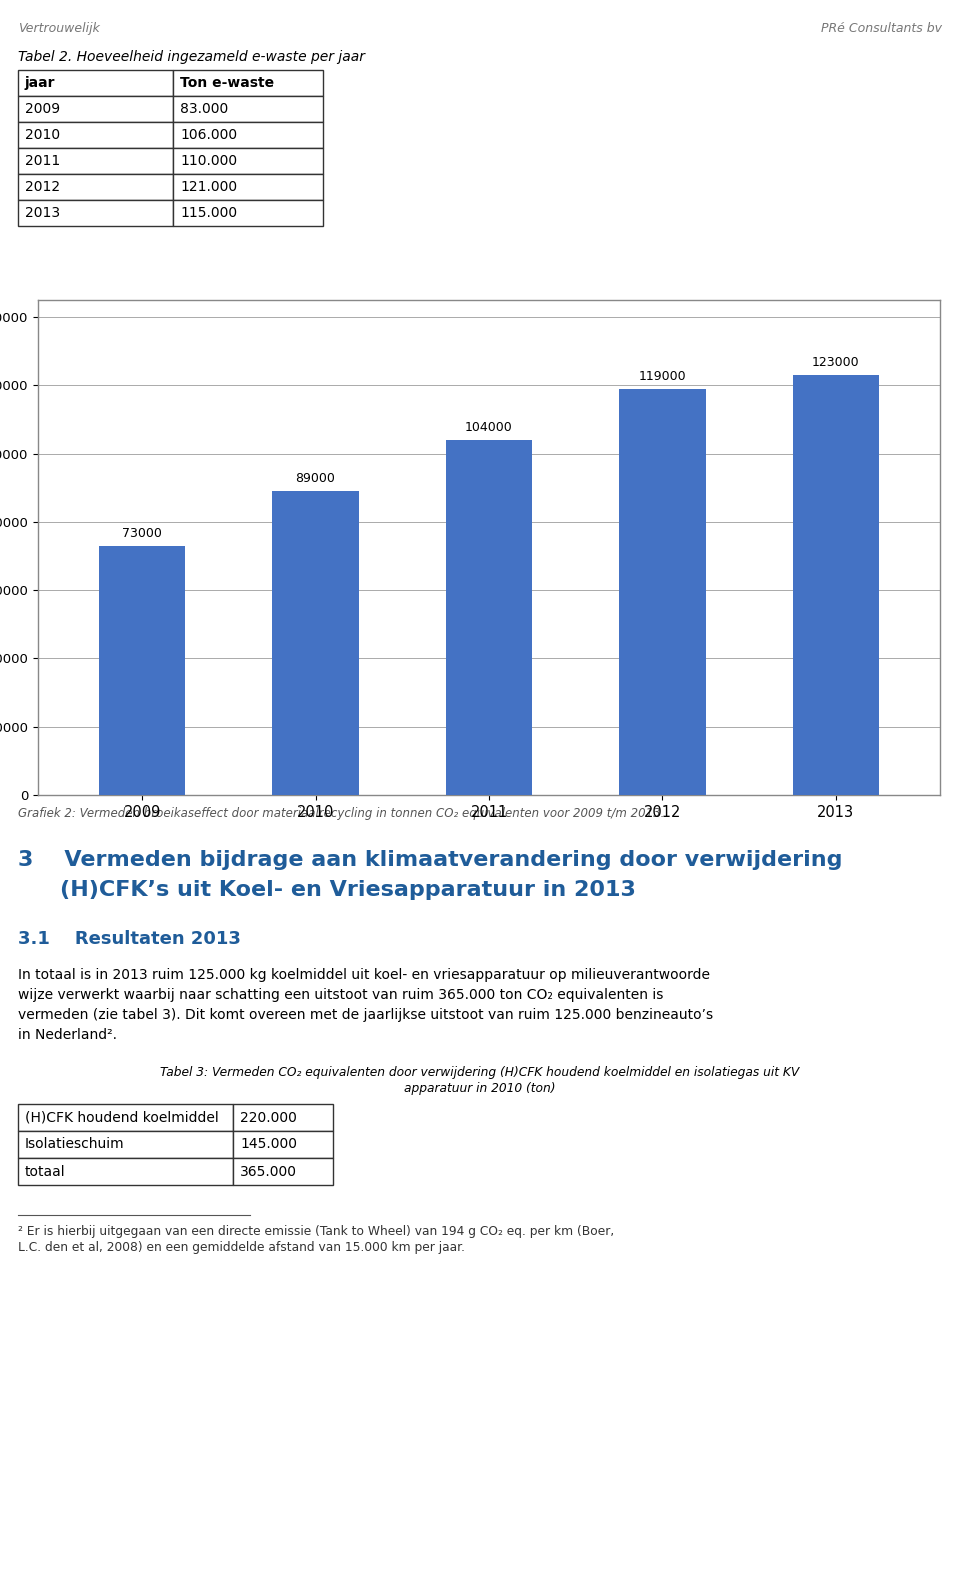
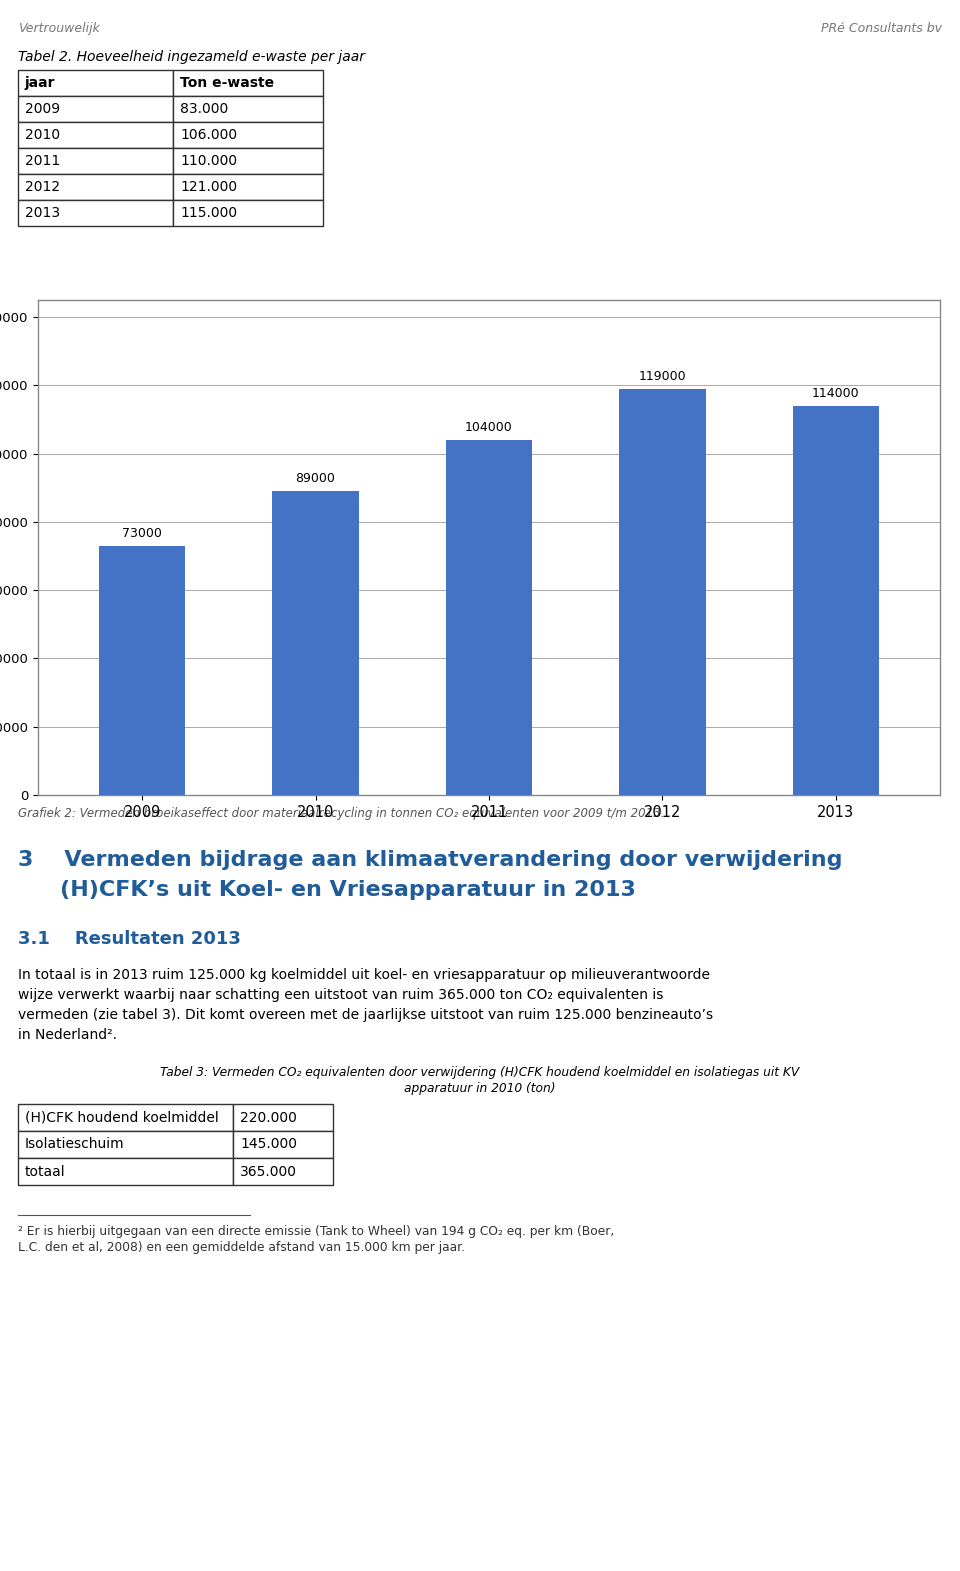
2013: 123000 -> 114000
